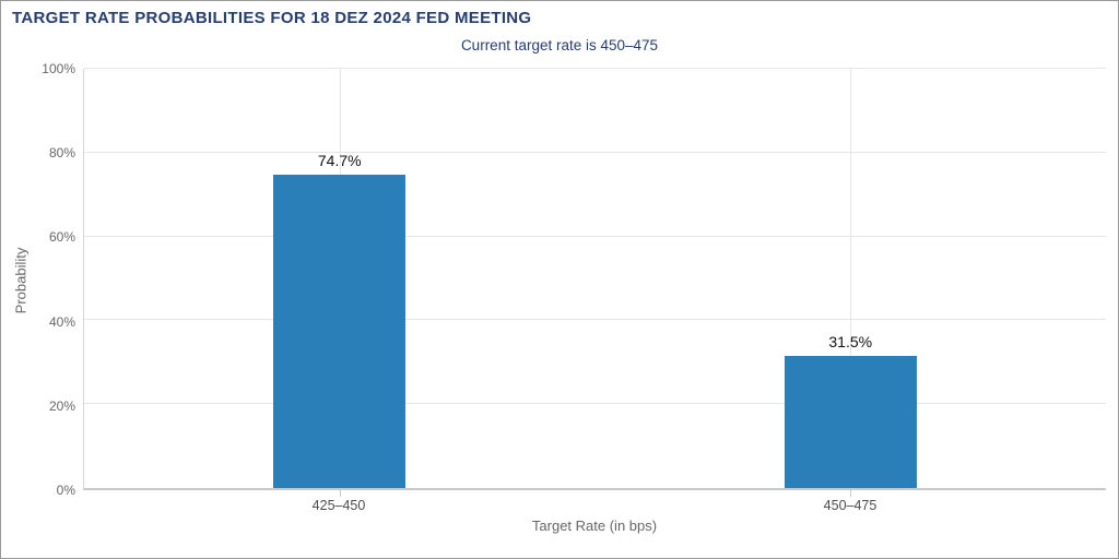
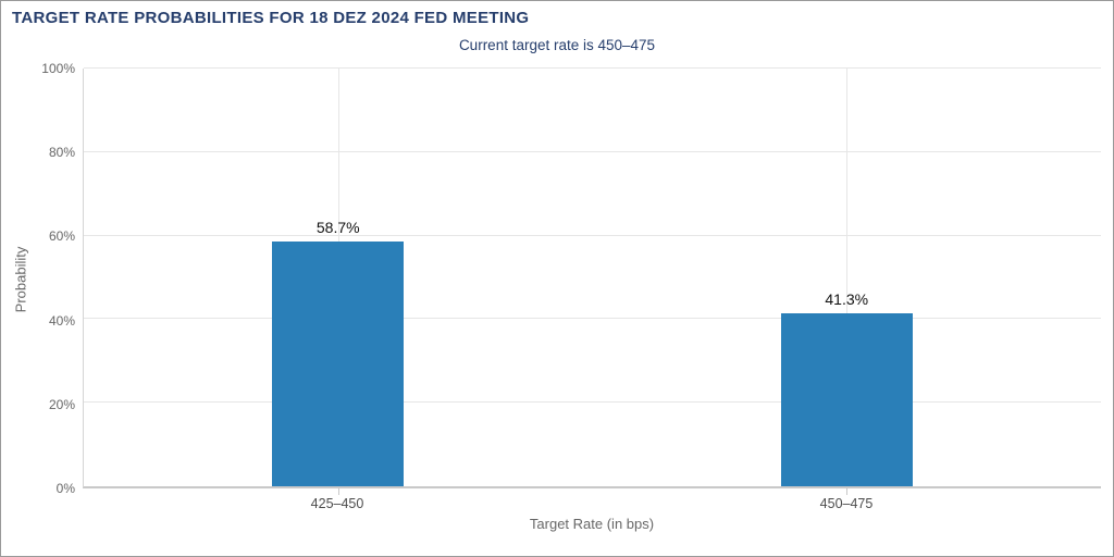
425–450: 74.7% -> 58.7%
450–475: 31.5% -> 41.3%
